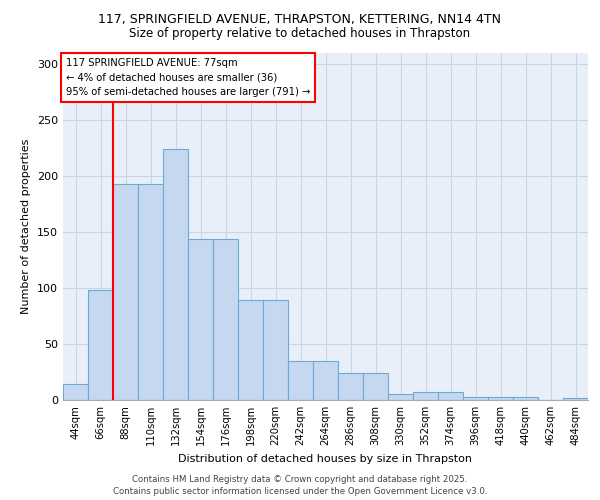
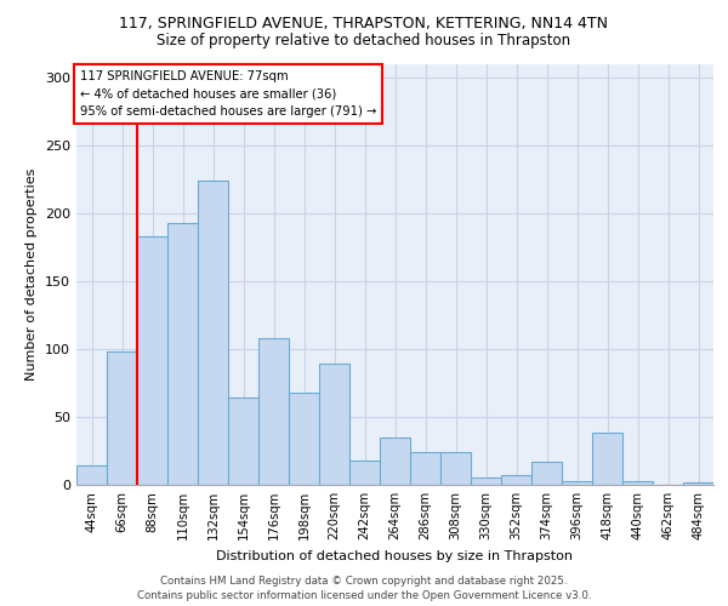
88sqm: 193 -> 183
154sqm: 144 -> 64
176sqm: 144 -> 108
198sqm: 89 -> 68
242sqm: 35 -> 18
374sqm: 7 -> 17
418sqm: 3 -> 38
